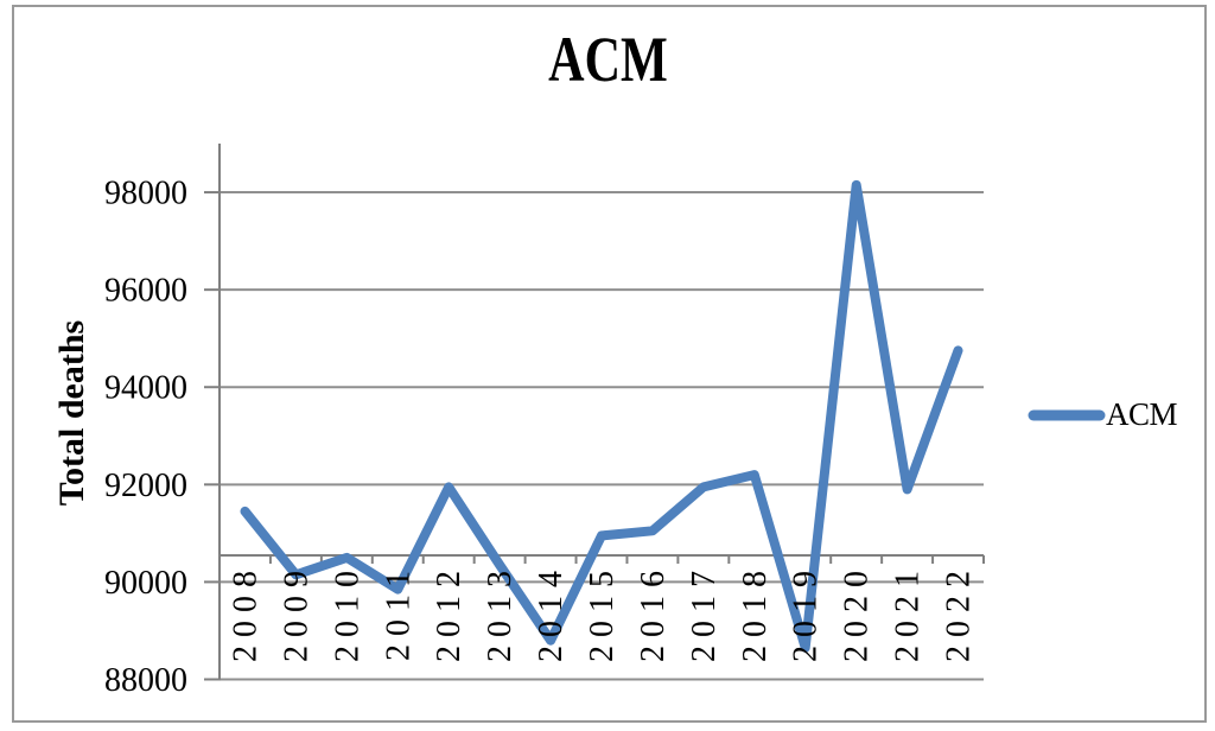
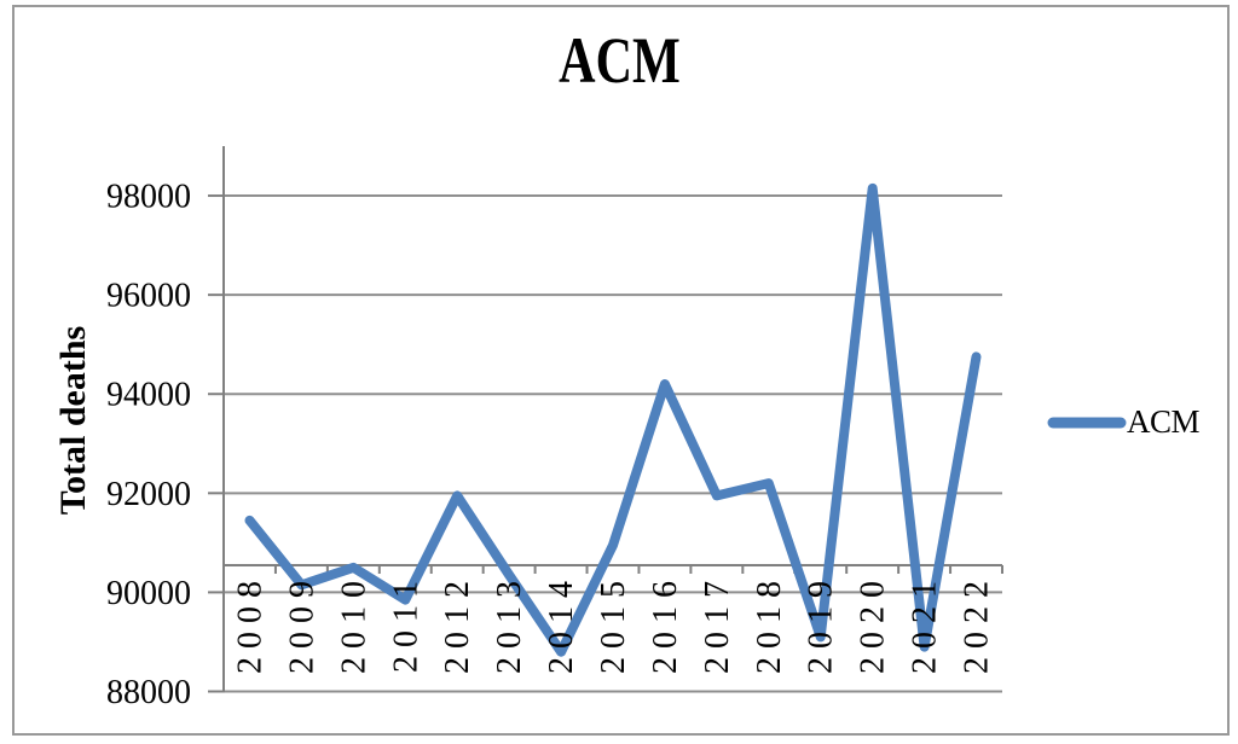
2016: 91000 -> 94200
2019: 88600 -> 89100
2021: 91900 -> 88900
